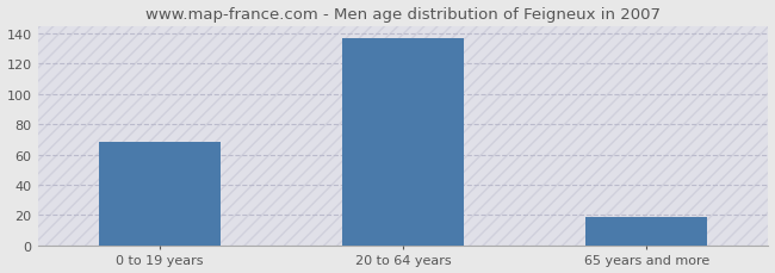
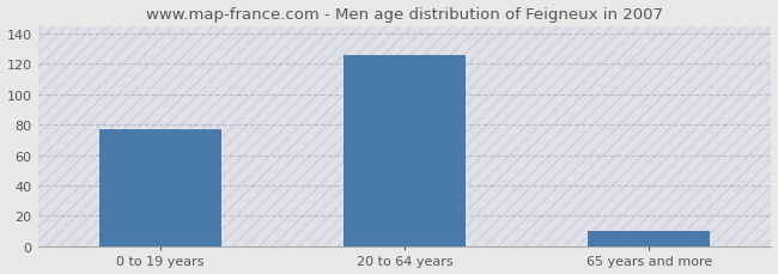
0 to 19 years: 68 -> 77
20 to 64 years: 137 -> 126
65 years and more: 19 -> 10
